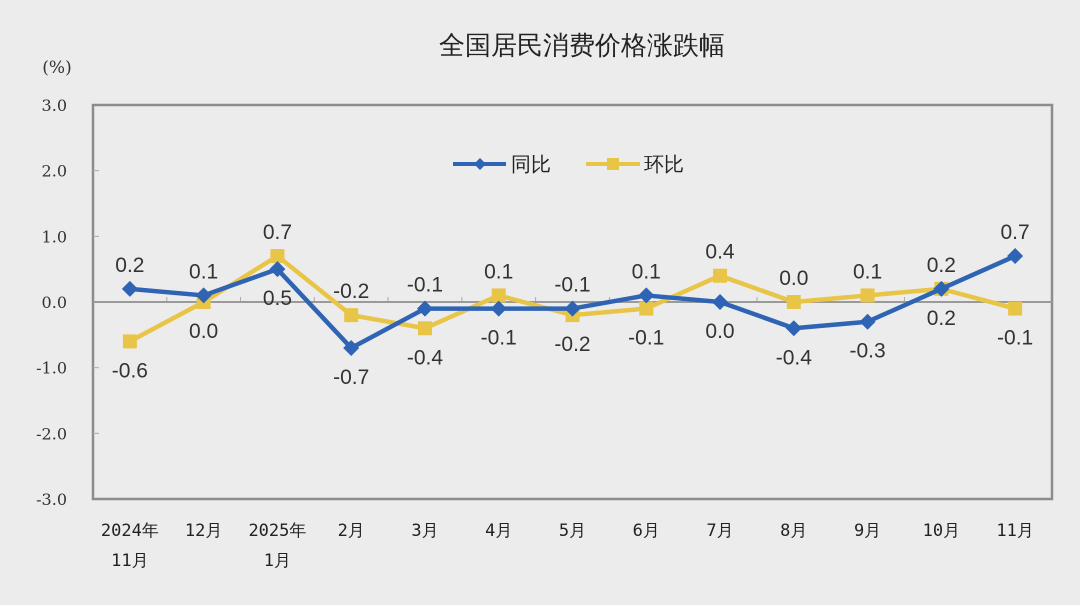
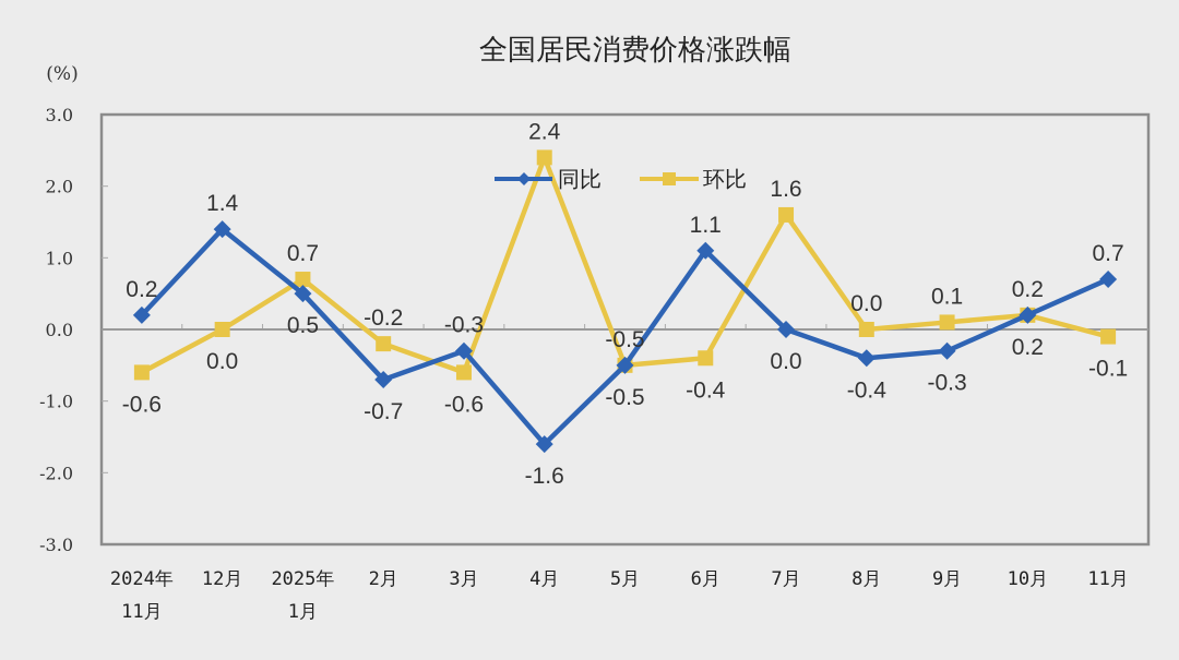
同比/12月: 0.1 -> 1.4
同比/3月: -0.1 -> -0.3
环比/3月: -0.4 -> -0.6
同比/4月: -0.1 -> -1.6
环比/4月: 0.1 -> 2.4
同比/5月: -0.1 -> -0.5
环比/5月: -0.2 -> -0.5
同比/6月: 0.1 -> 1.1
环比/6月: -0.1 -> -0.4
环比/7月: 0.4 -> 1.6
